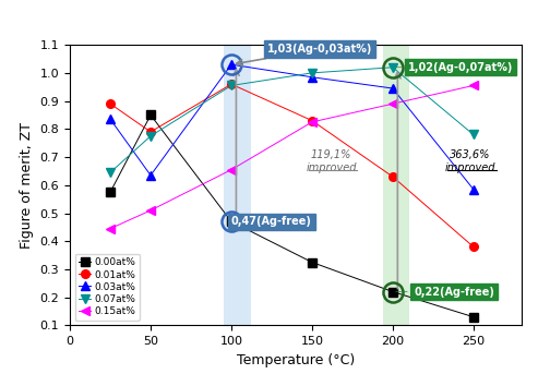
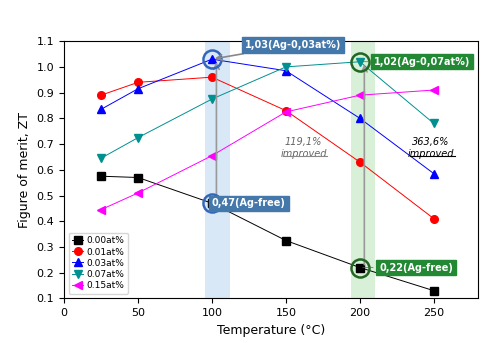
0.00at%/50: 0.850 -> 0.570
0.01at%/50: 0.79 -> 0.94
0.03at%/50: 0.635 -> 0.915
0.07at%/50: 0.775 -> 0.725
0.07at%/100: 0.955 -> 0.875
0.03at%/200: 0.945 -> 0.800
0.01at%/250: 0.38 -> 0.41
0.15at%/250: 0.955 -> 0.910
